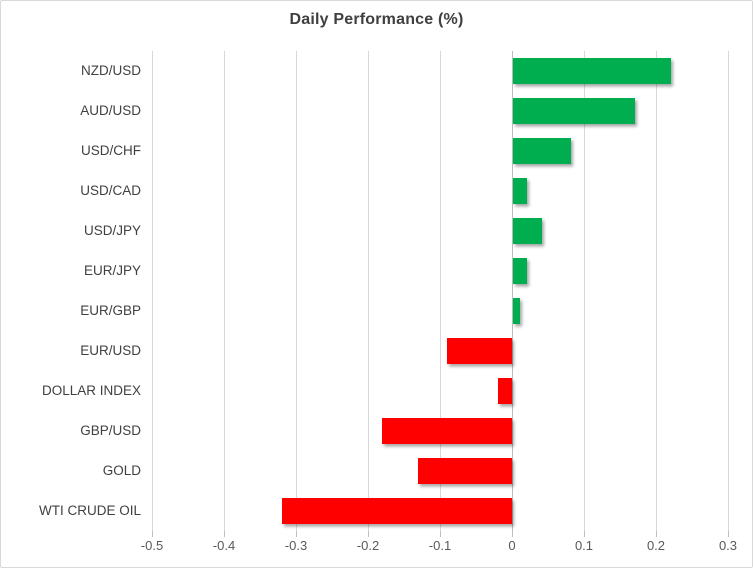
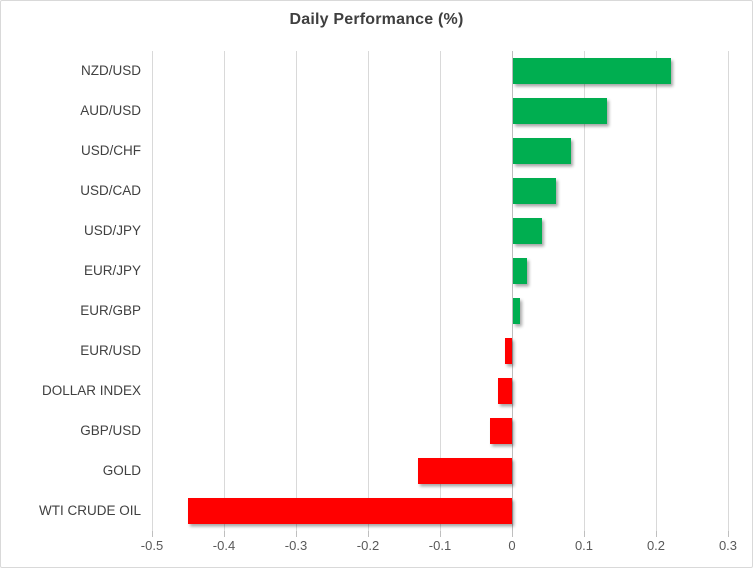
AUD/USD: 0.17 -> 0.13
USD/CAD: 0.02 -> 0.06
EUR/USD: -0.09 -> -0.01
GBP/USD: -0.18 -> -0.03
WTI CRUDE OIL: -0.32 -> -0.45
